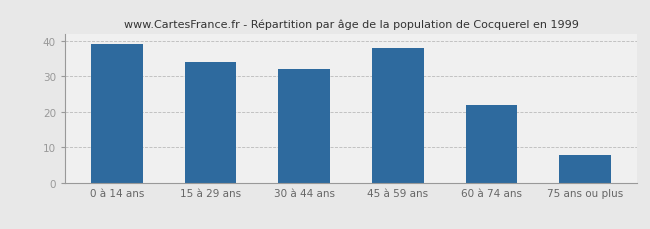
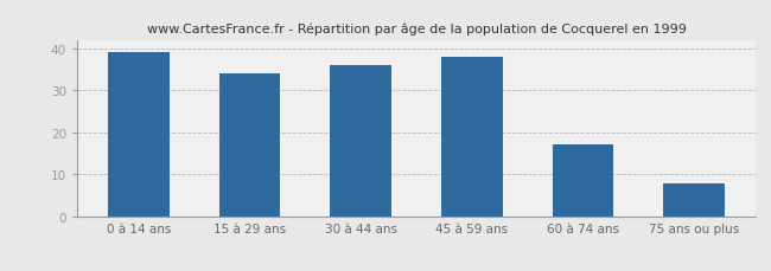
30 à 44 ans: 32 -> 36
60 à 74 ans: 22 -> 17
